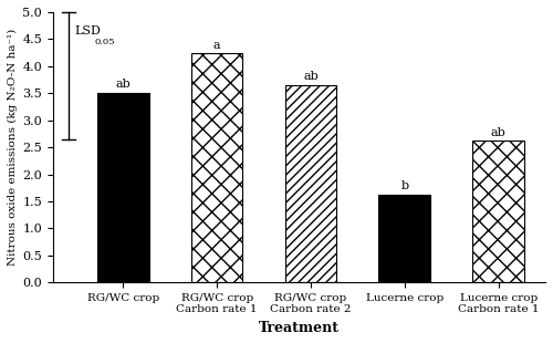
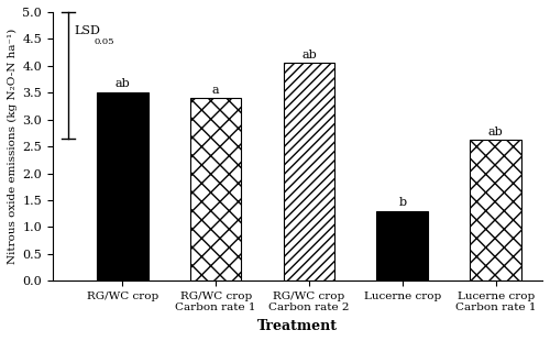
RG/WC crop Carbon rate 1: 4.24 -> 3.40
RG/WC crop Carbon rate 2: 3.65 -> 4.05
Lucerne crop: 1.63 -> 1.30
